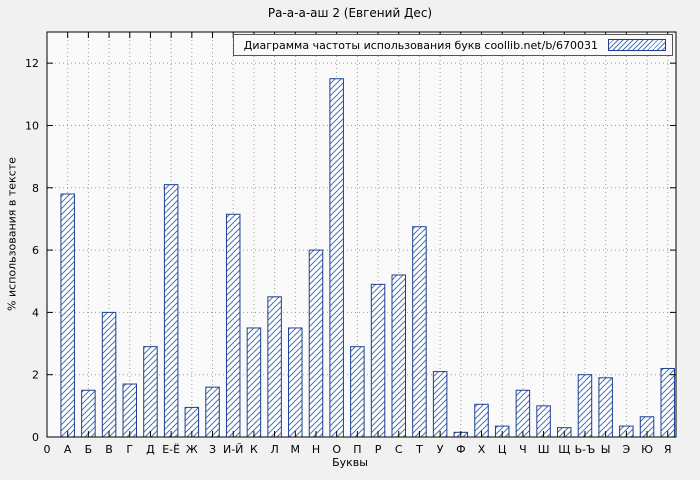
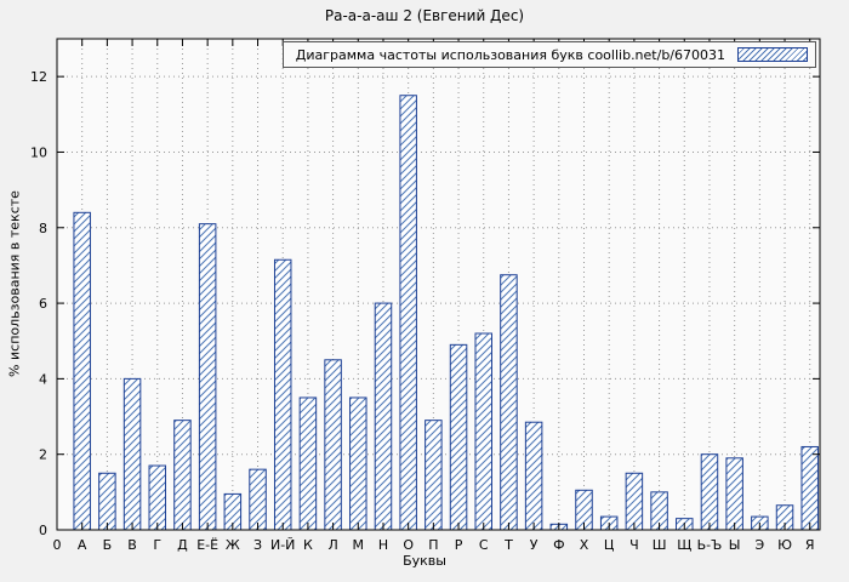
А: 7.8 -> 8.4
У: 2.1 -> 2.9
